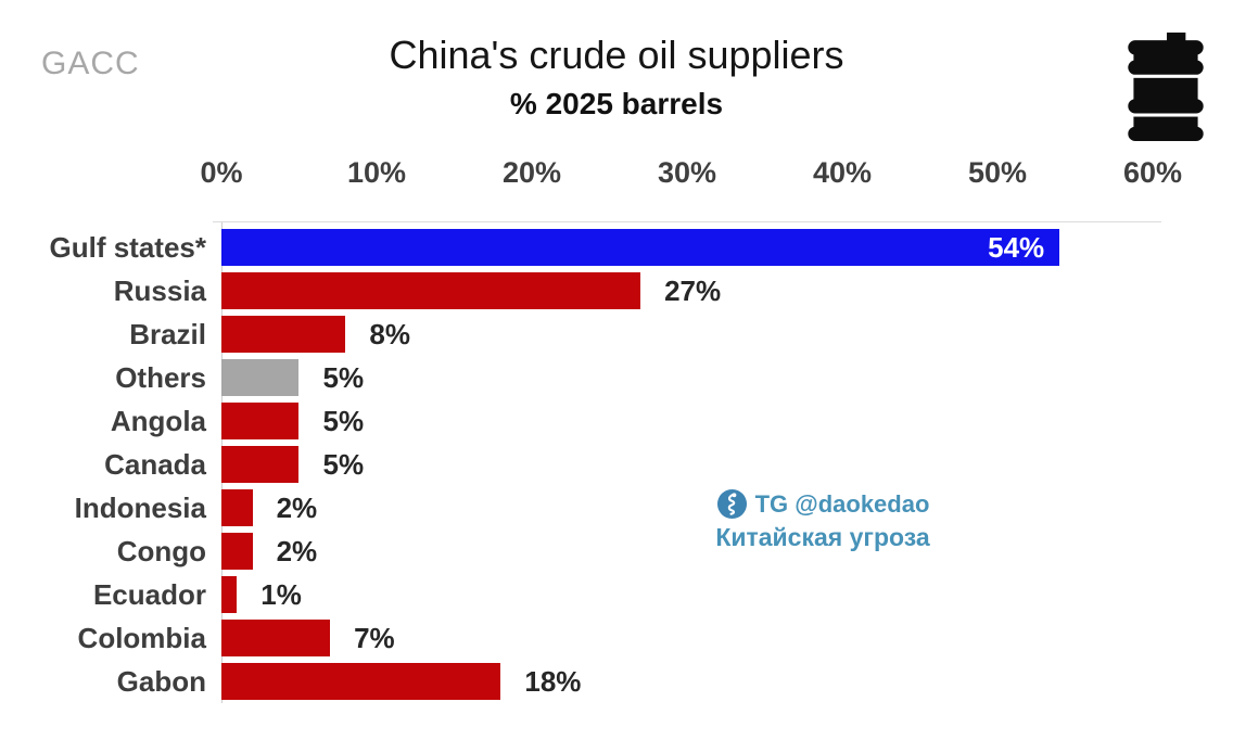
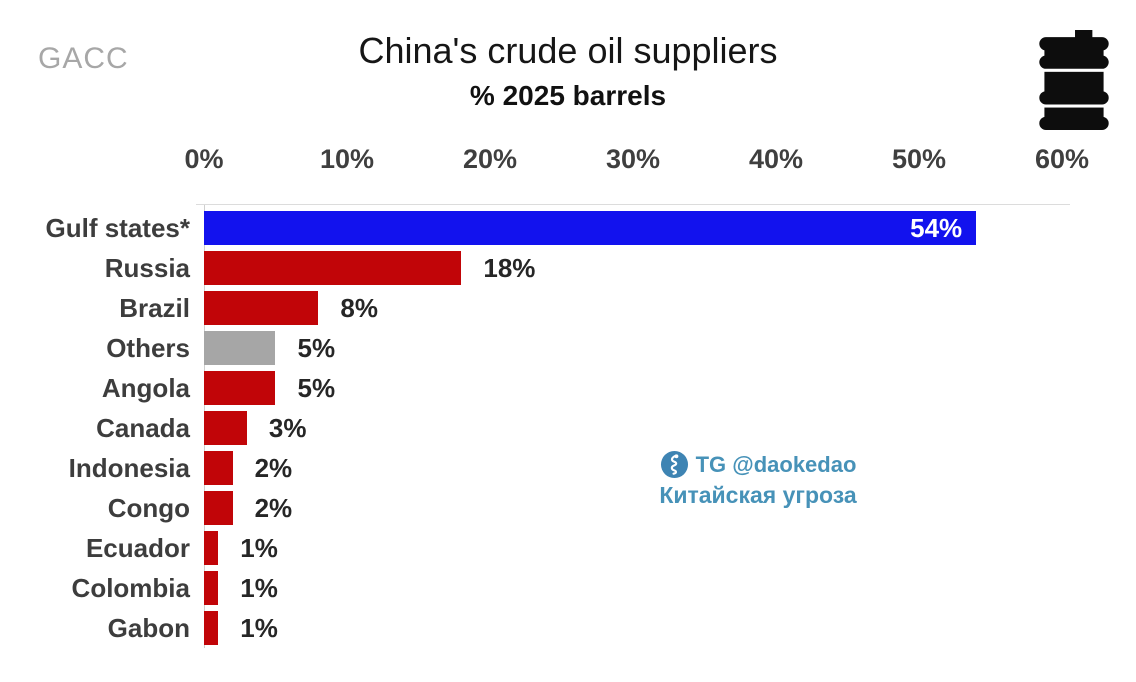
Russia: 27% -> 18%
Canada: 5% -> 3%
Colombia: 7% -> 1%
Gabon: 18% -> 1%
